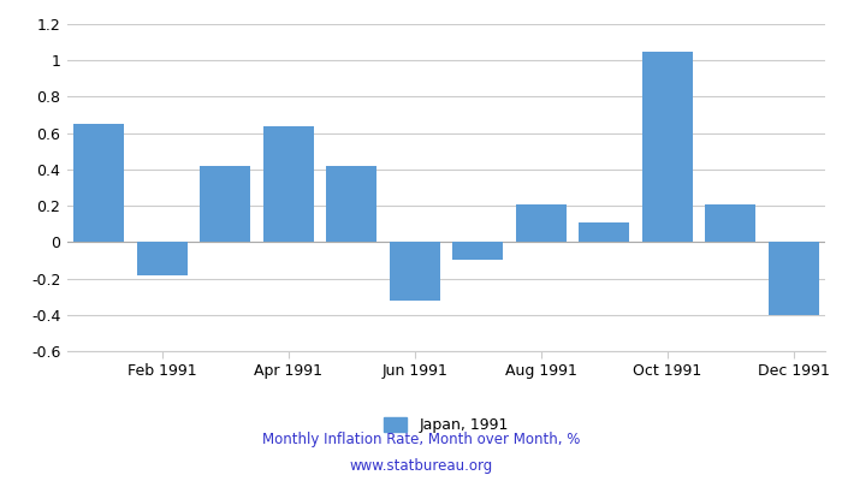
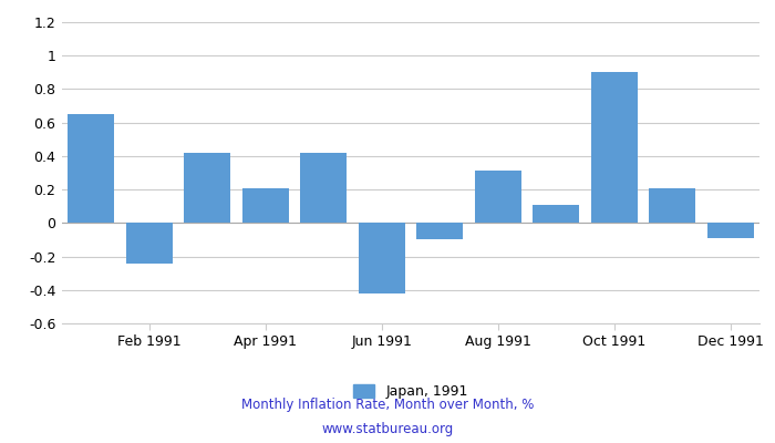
Feb 1991: -0.18 -> -0.24
Apr 1991: 0.64 -> 0.21
Jun 1991: -0.32 -> -0.42
Aug 1991: 0.21 -> 0.31
Oct 1991: 1.05 -> 0.90
Dec 1991: -0.40 -> -0.09
